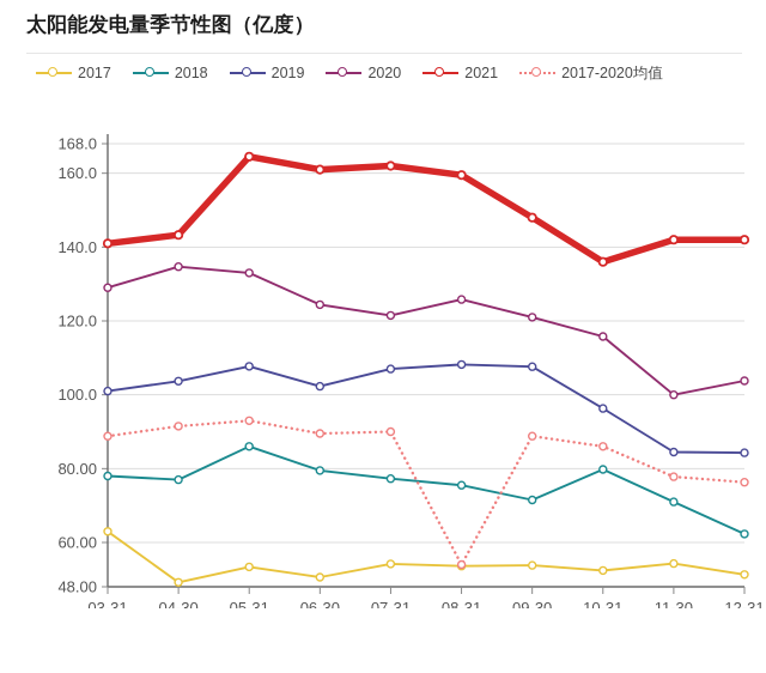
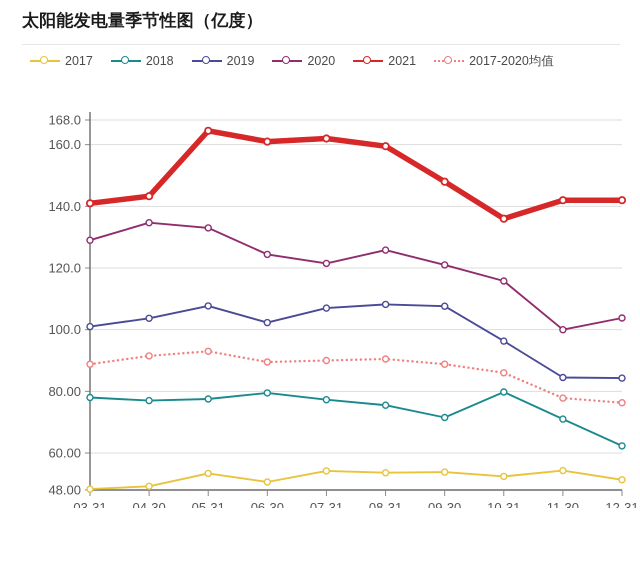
2017/03-31: 63 -> 48
2018/05-31: 86 -> 78
2017-2020均值/08-31: 54 -> 90
